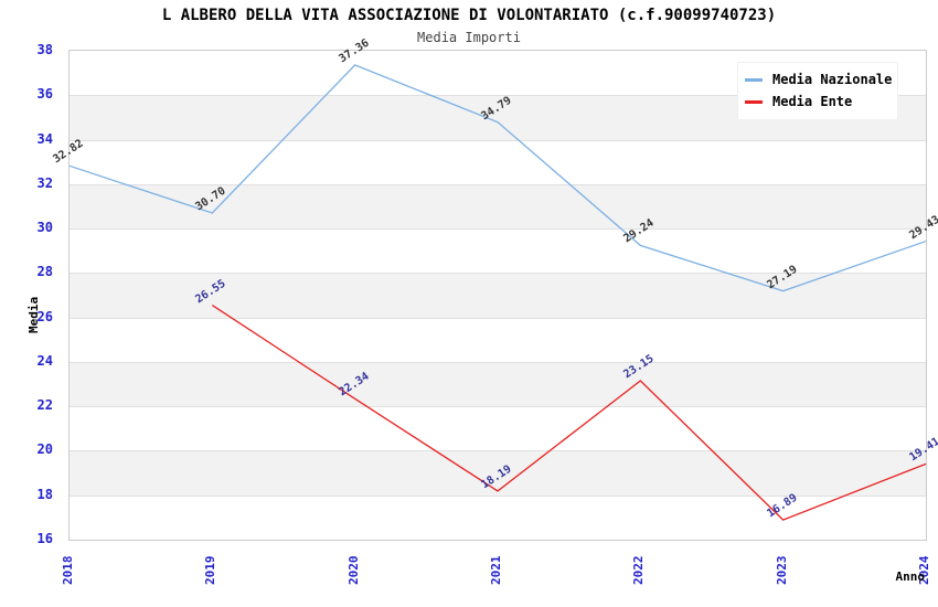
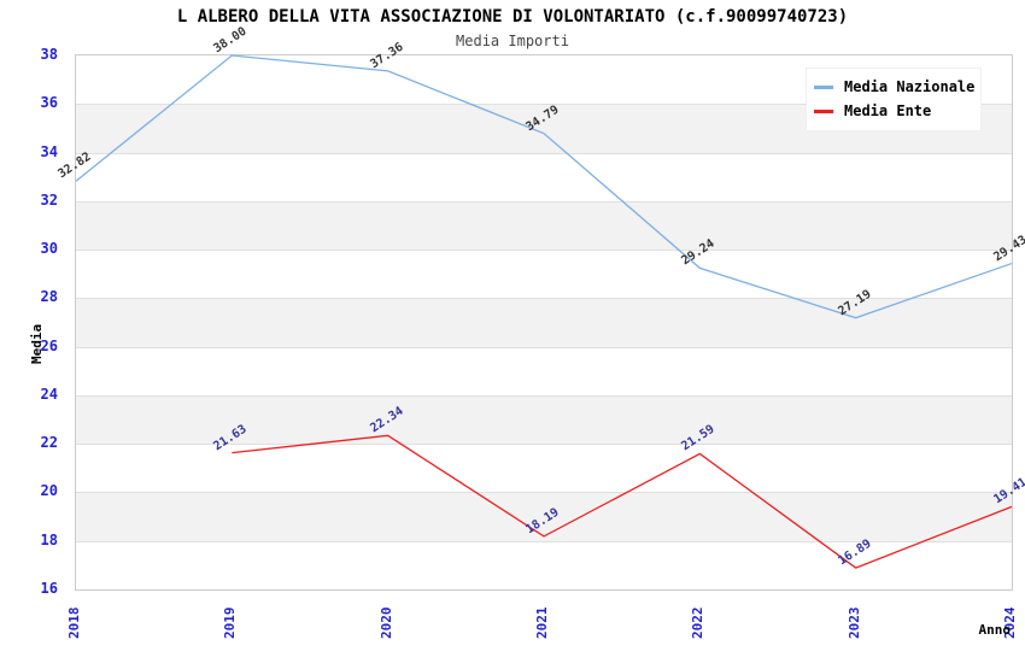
Media Nazionale/2019: 30.70 -> 38.00
Media Ente/2019: 26.55 -> 21.63
Media Ente/2022: 23.15 -> 21.59
